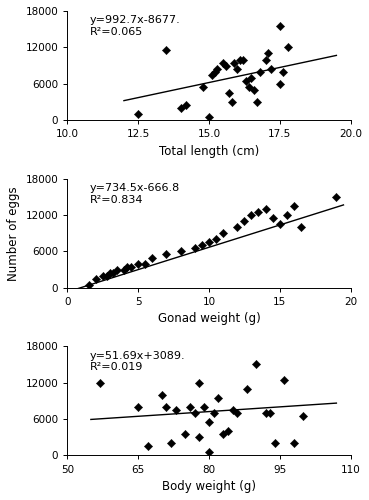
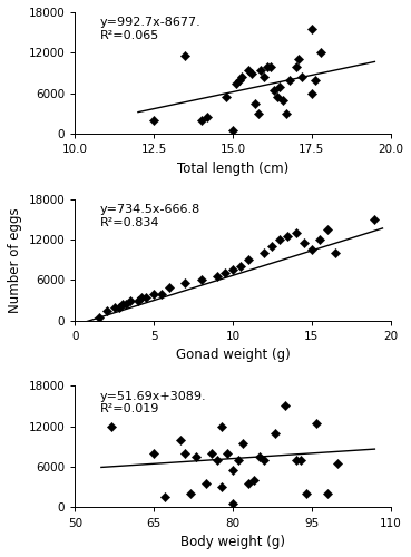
12.5: 1000 -> 2000
